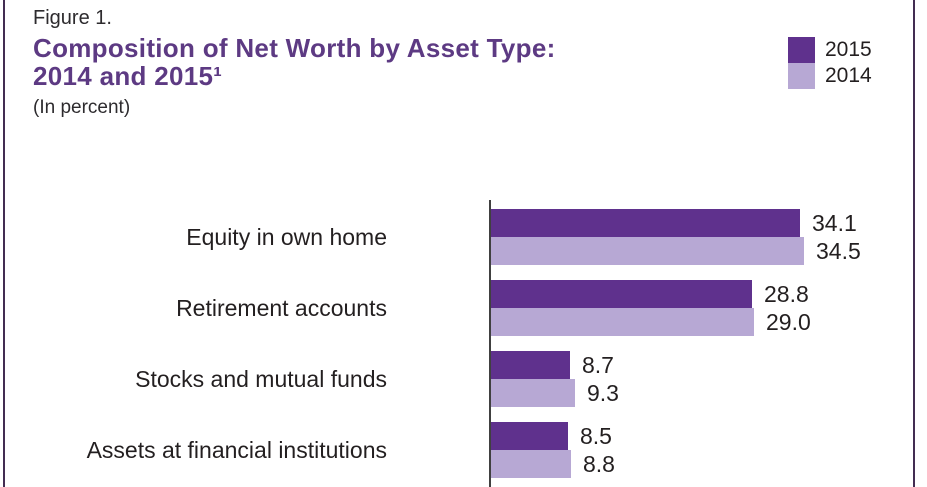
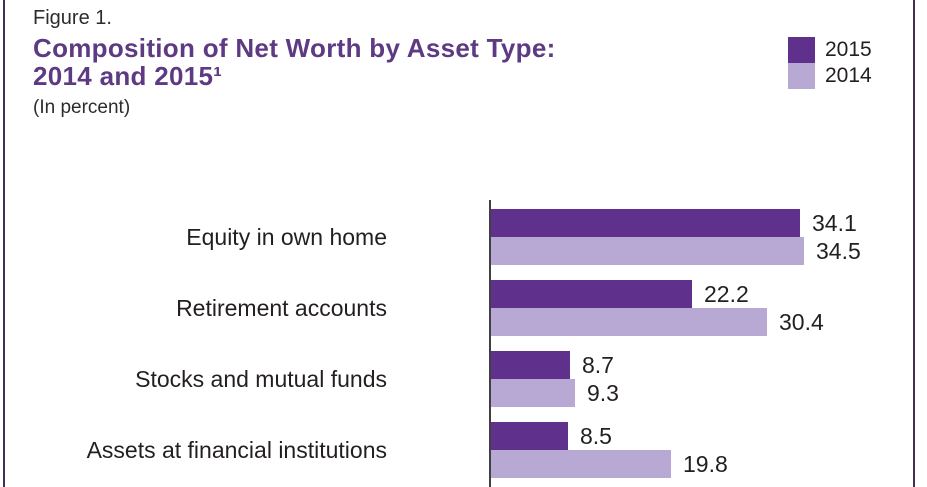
2015/Retirement accounts: 28.8 -> 22.2
2014/Retirement accounts: 29.0 -> 30.4
2014/Assets at financial institutions: 8.8 -> 19.8
